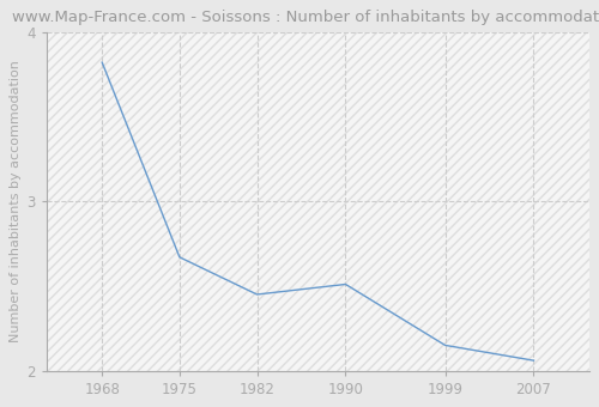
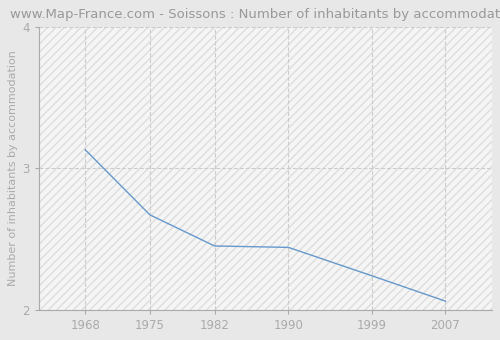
1968: 3.82 -> 3.13
1990: 2.51 -> 2.44
1999: 2.15 -> 2.24
